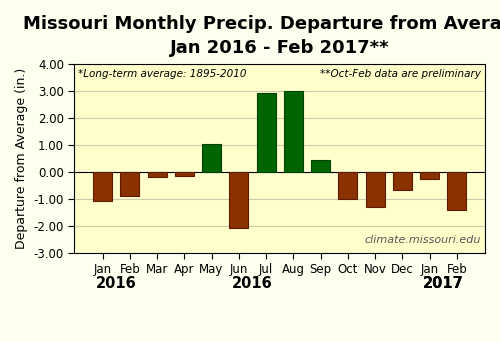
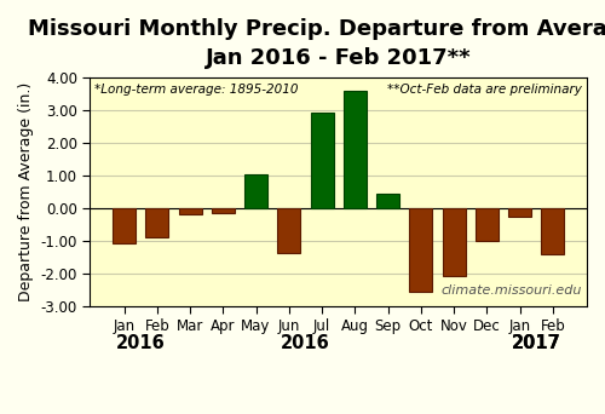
Jun: -2.10 -> -1.40
Aug: 3.00 -> 3.60
Oct: -1.00 -> -2.55
Nov: -1.32 -> -2.10
Dec: -0.68 -> -1.00
